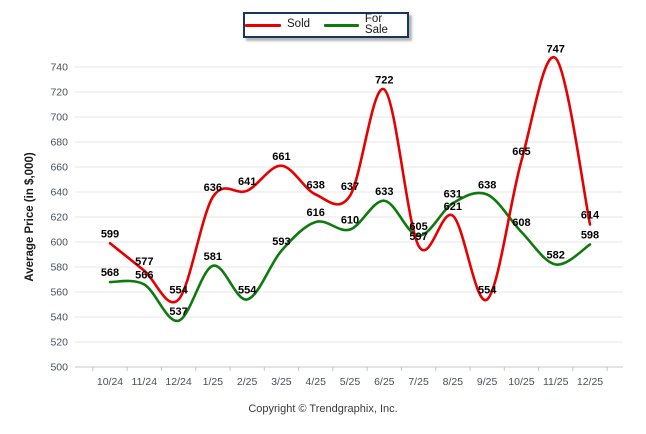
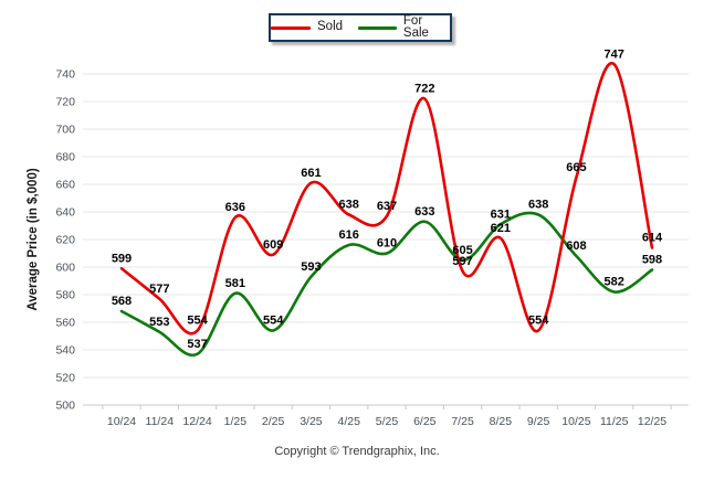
For Sale/11/24: 566 -> 553
Sold/2/25: 641 -> 609
